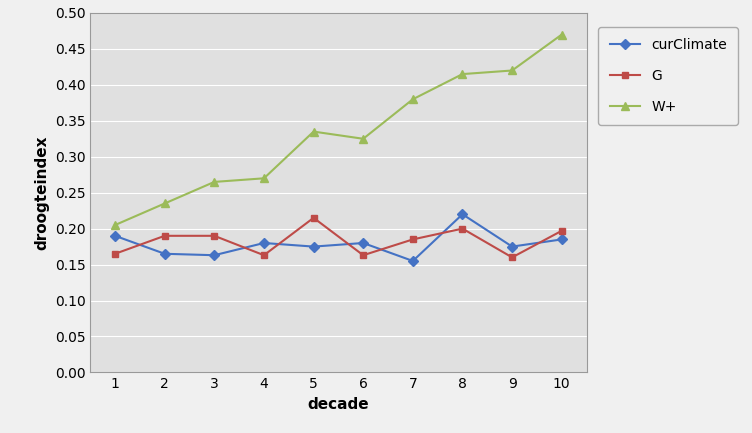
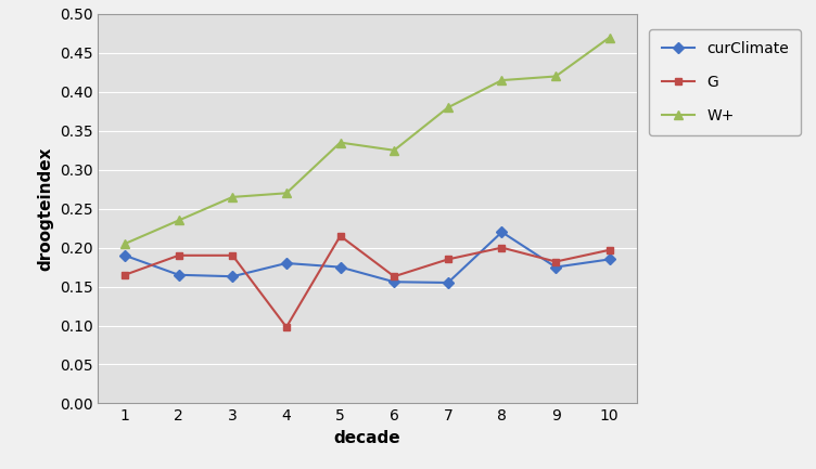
G/4: 0.163 -> 0.098
curClimate/6: 0.180 -> 0.156
G/9: 0.160 -> 0.182
